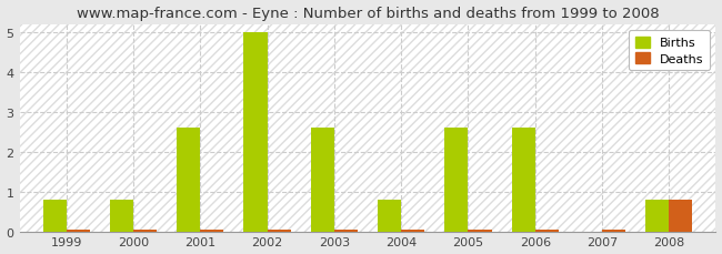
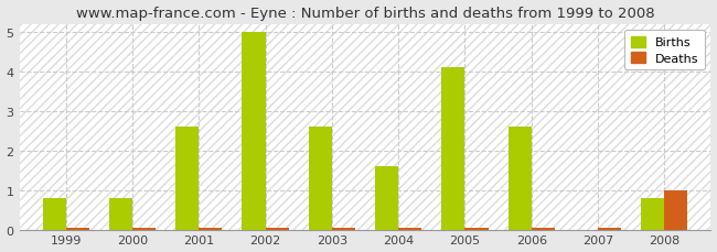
Births/2004: 0.8 -> 1.6
Births/2005: 2.6 -> 4.1
Deaths/2008: 0.80 -> 1.00
